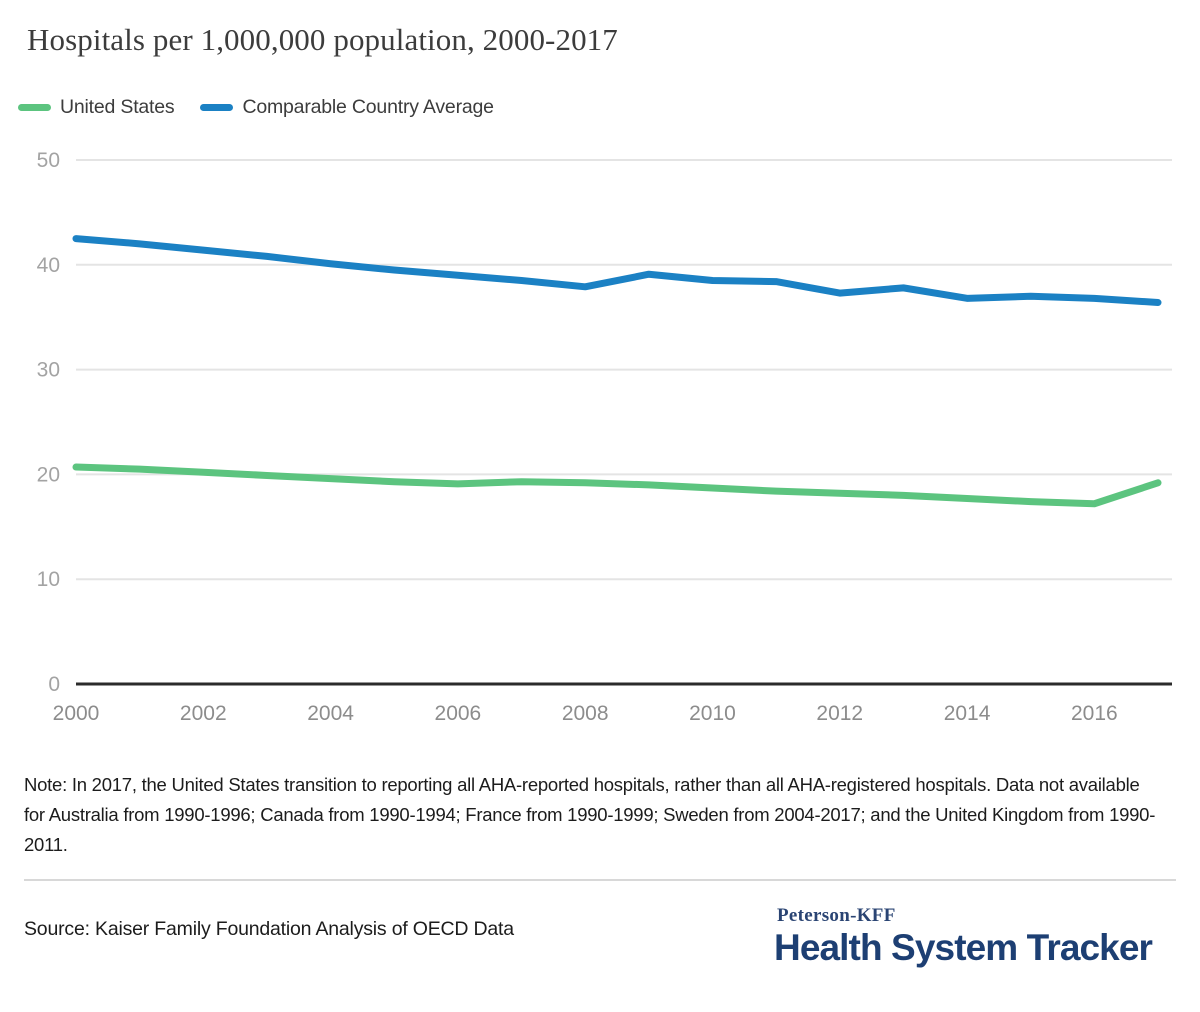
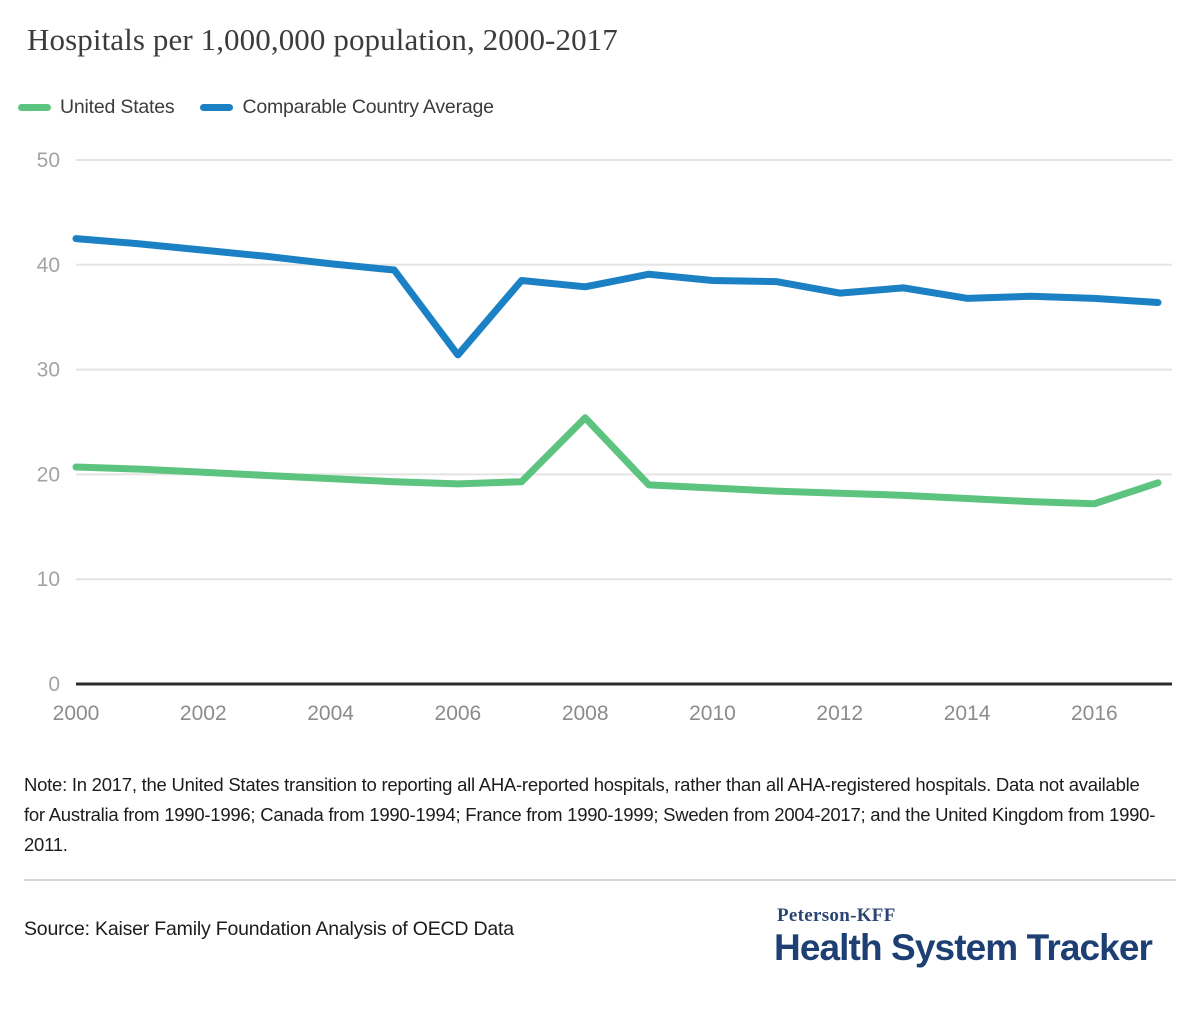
Comparable Country Average/2006: 39.0 -> 31.4
United States/2008: 19.2 -> 25.4
